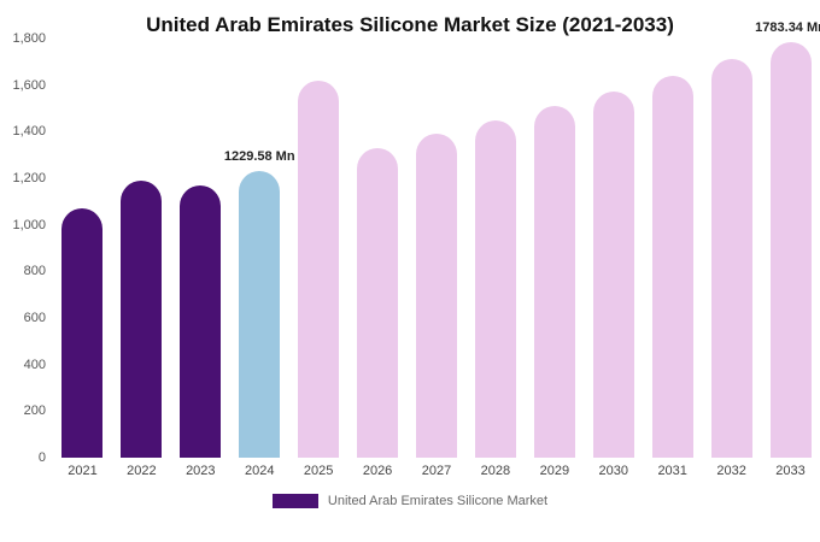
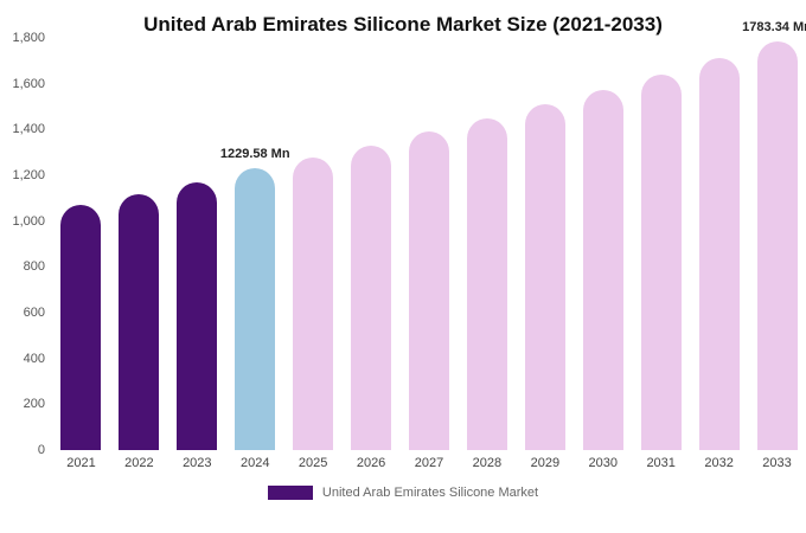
2022: 1190 -> 1120
2025: 1620 -> 1280
